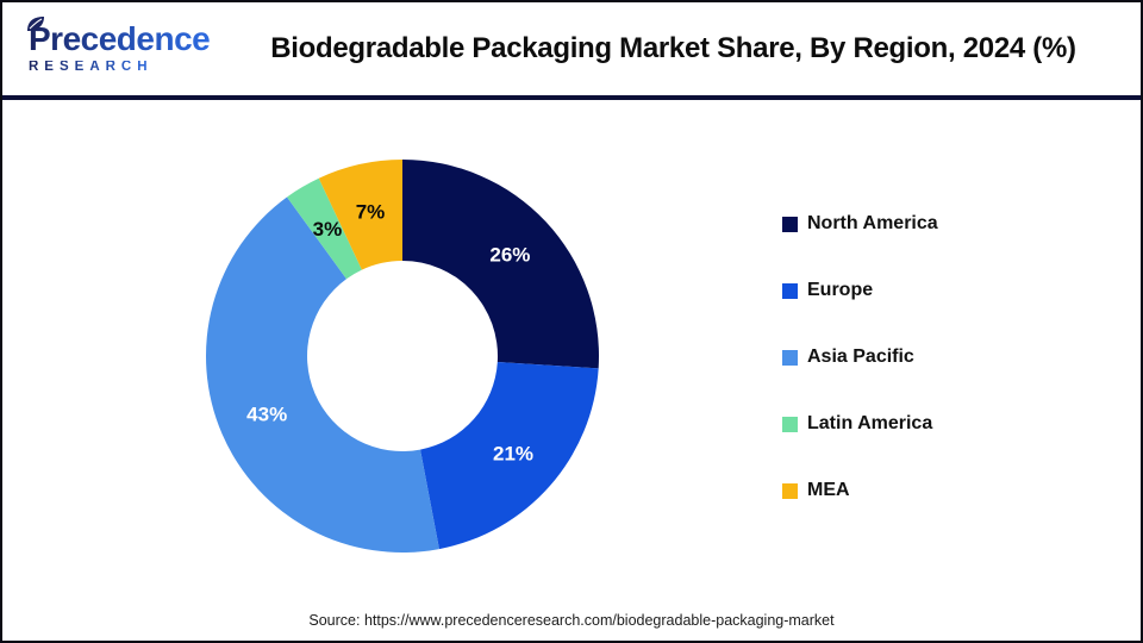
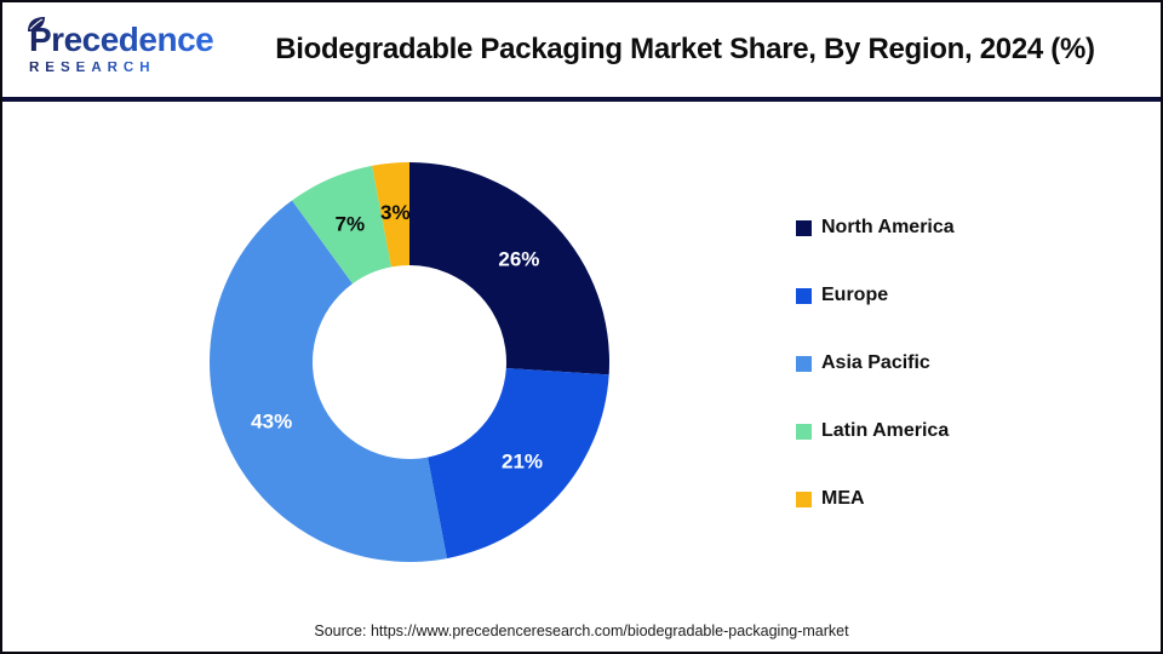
Latin America: 3% -> 7%
MEA: 7% -> 3%
